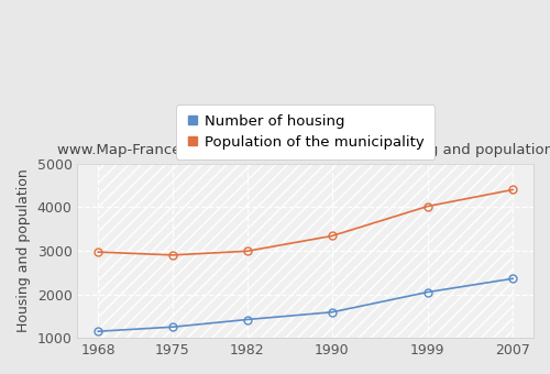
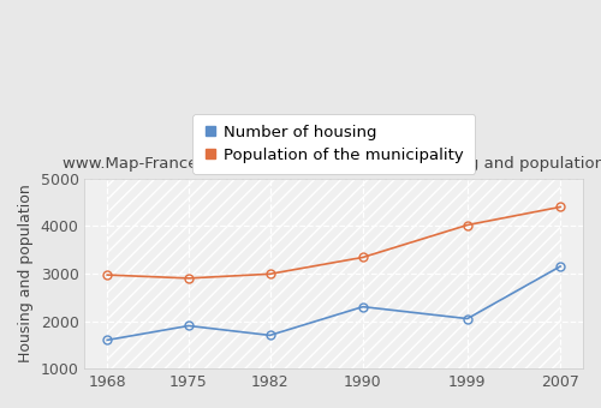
Number of housing/1968: 1150 -> 1600
Number of housing/1975: 1250 -> 1900
Number of housing/1982: 1420 -> 1700
Number of housing/1990: 1590 -> 2300
Number of housing/2007: 2360 -> 3150
